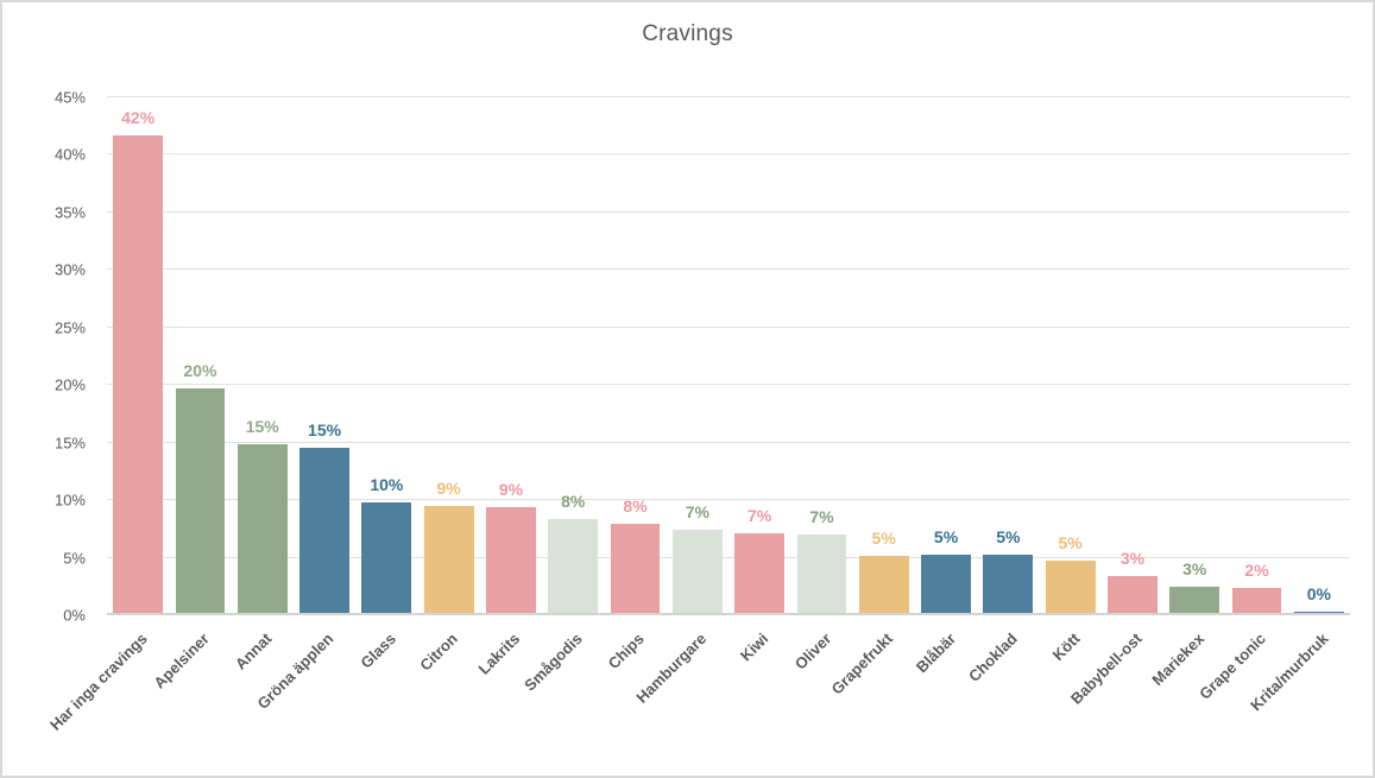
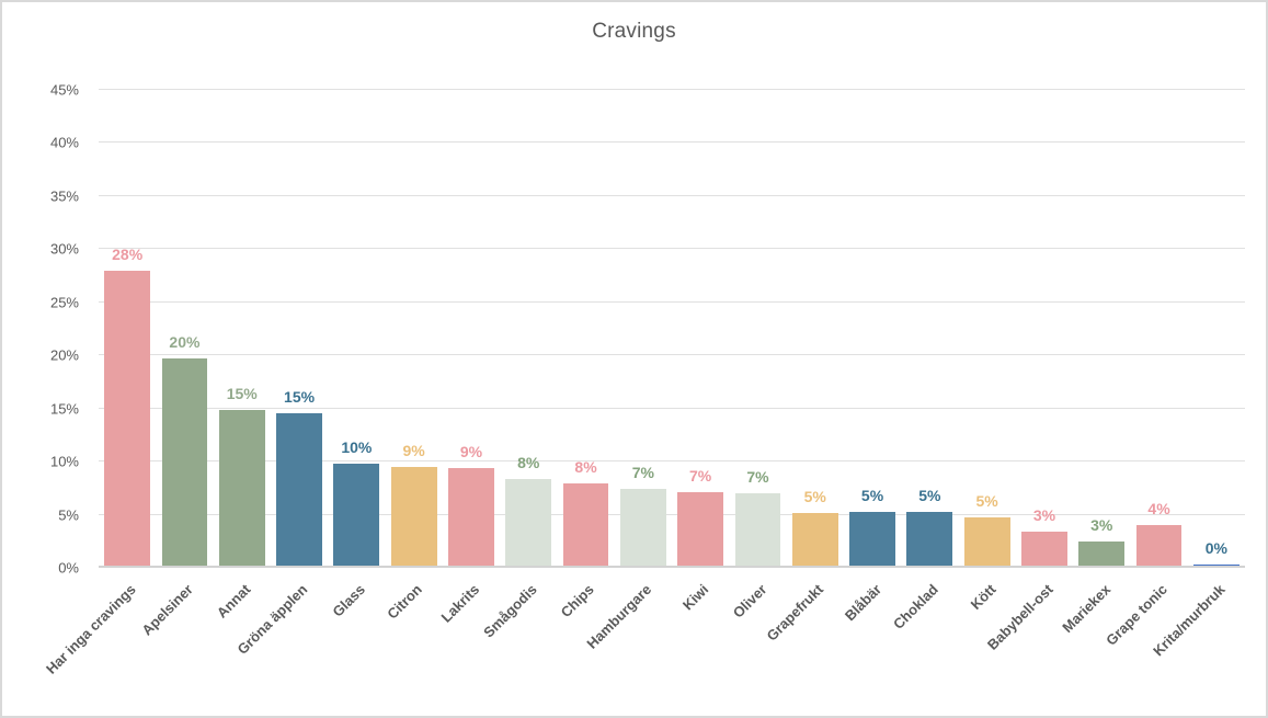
Har inga cravings: 42% -> 28%
Grape tonic: 2% -> 4%
